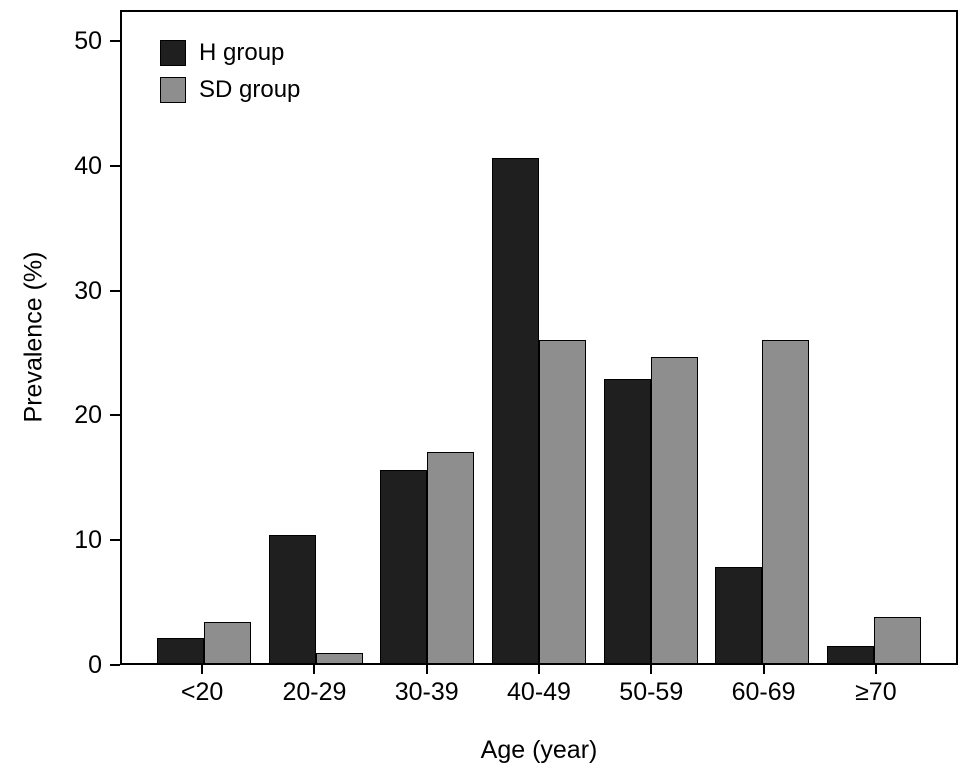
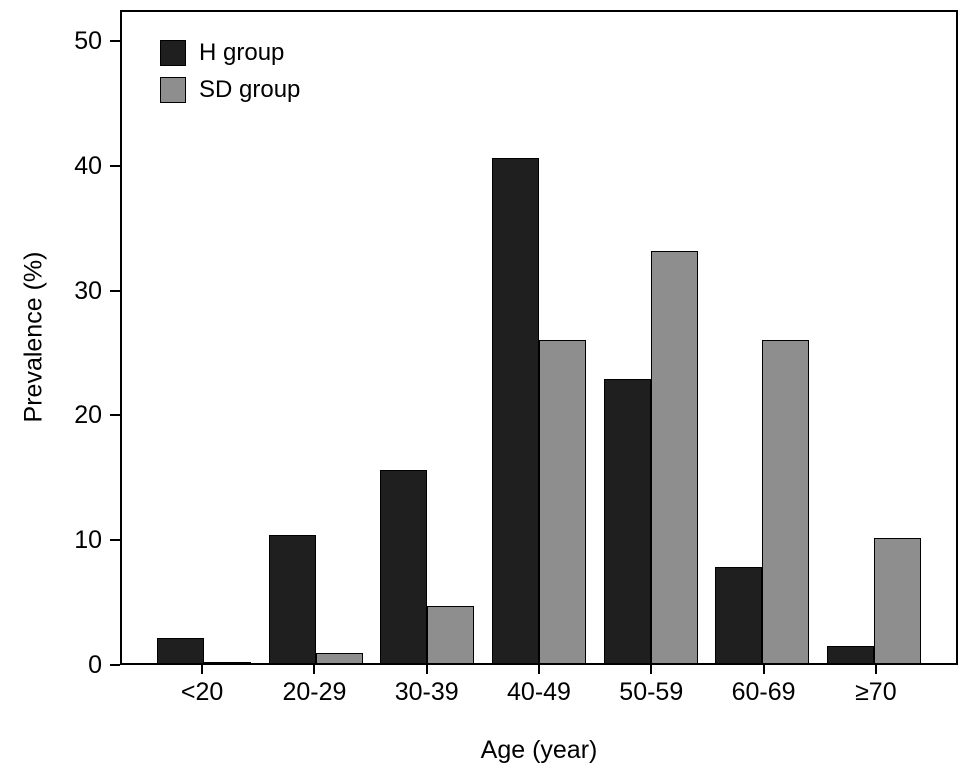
SD group/<20: 3.3 -> 0.1
SD group/30-39: 16.9 -> 4.6
SD group/50-59: 24.5 -> 33.0
SD group/≥70: 3.7 -> 10.0
